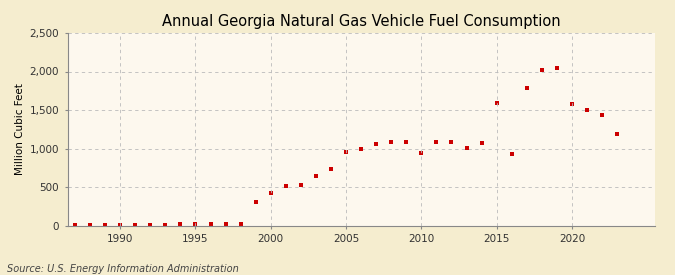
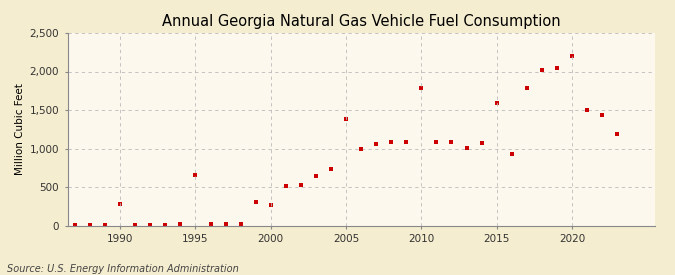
1990: 10 -> 280
1995: 20 -> 660
2000: 420 -> 260
2005: 950 -> 1,380
2010: 940 -> 1,780
2020: 1,580 -> 2,200
